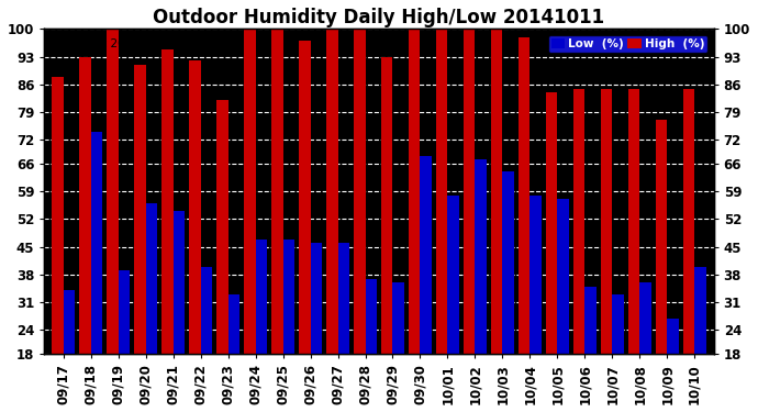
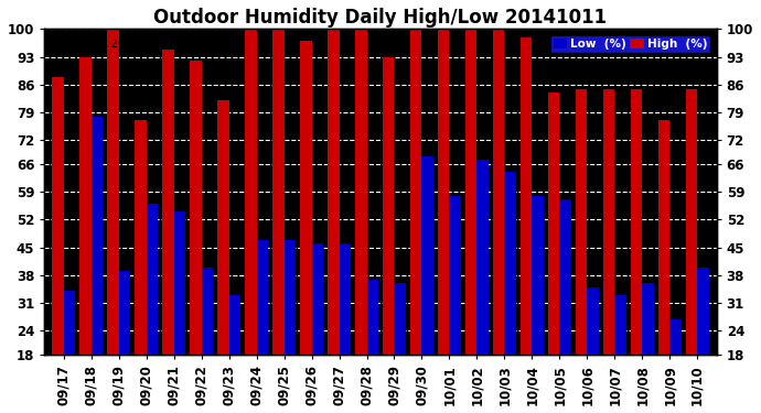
Low (%)/09/18: 74 -> 78
High (%)/09/20: 91 -> 77
